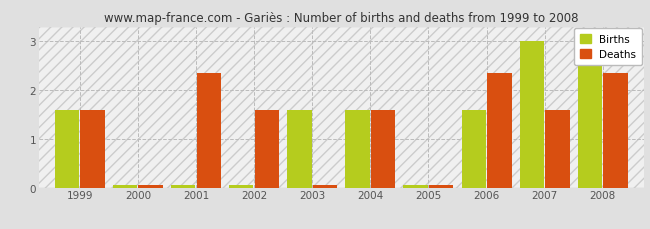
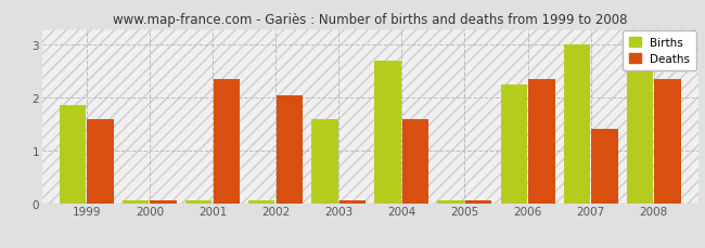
Births/1999: 1.60 -> 1.85
Deaths/2002: 1.60 -> 2.05
Births/2004: 1.60 -> 2.70
Births/2006: 1.60 -> 2.25
Deaths/2007: 1.60 -> 1.40
